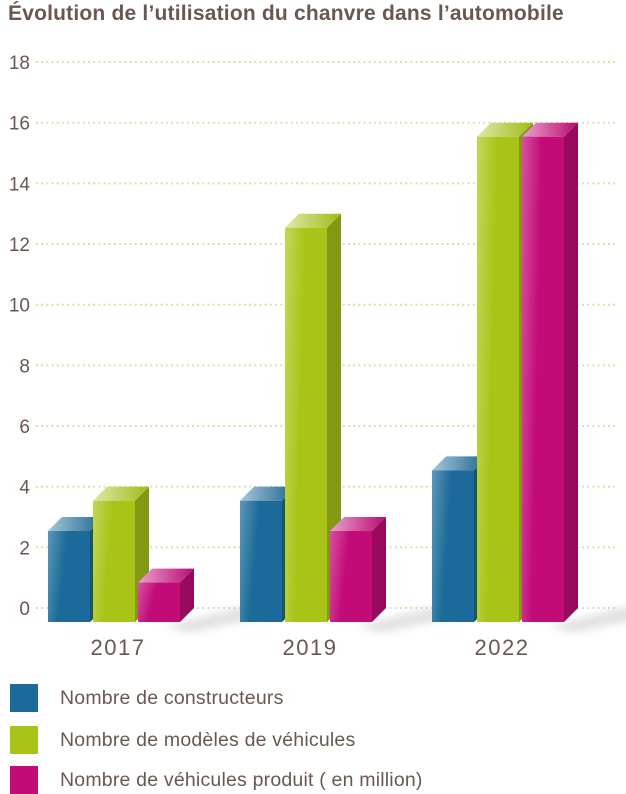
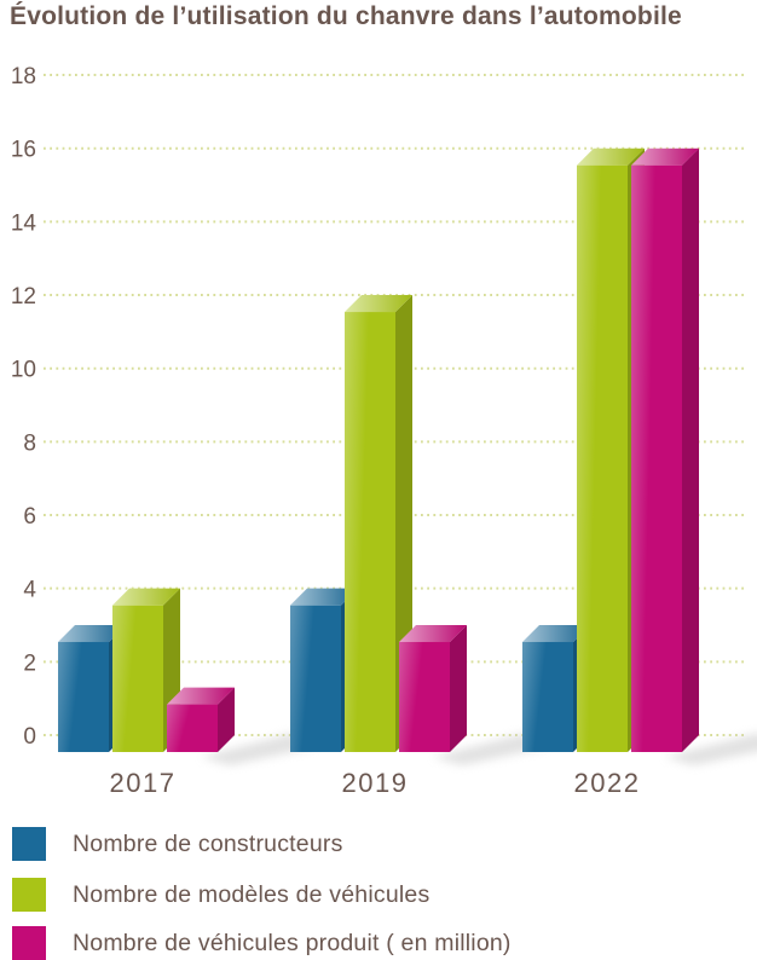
Nombre de modèles de véhicules/2019: 13 -> 12
Nombre de constructeurs/2022: 5 -> 3
